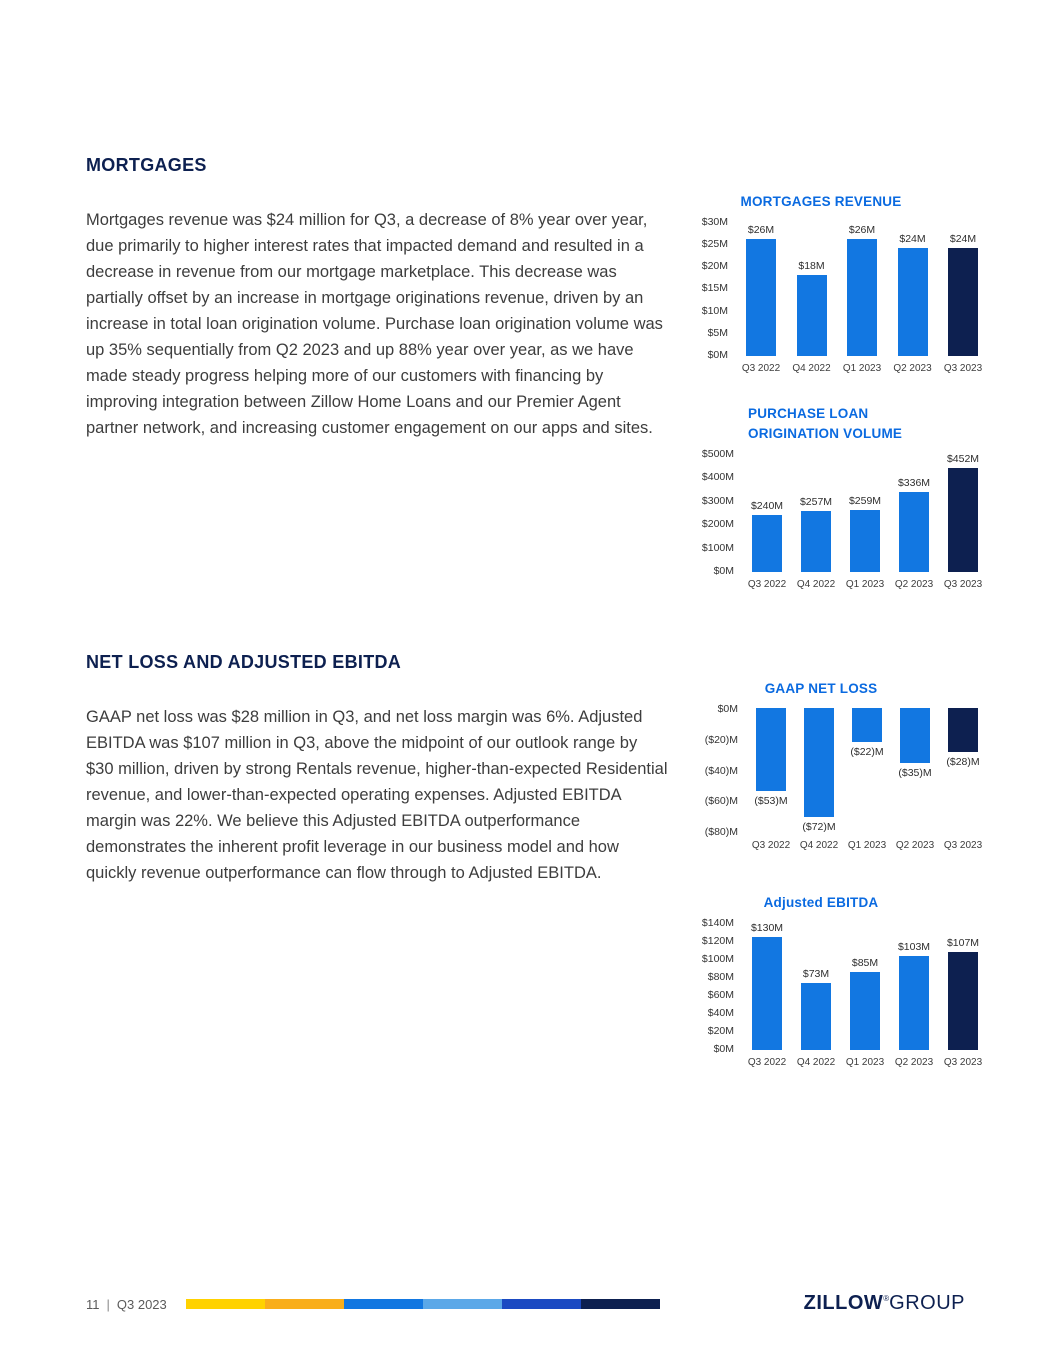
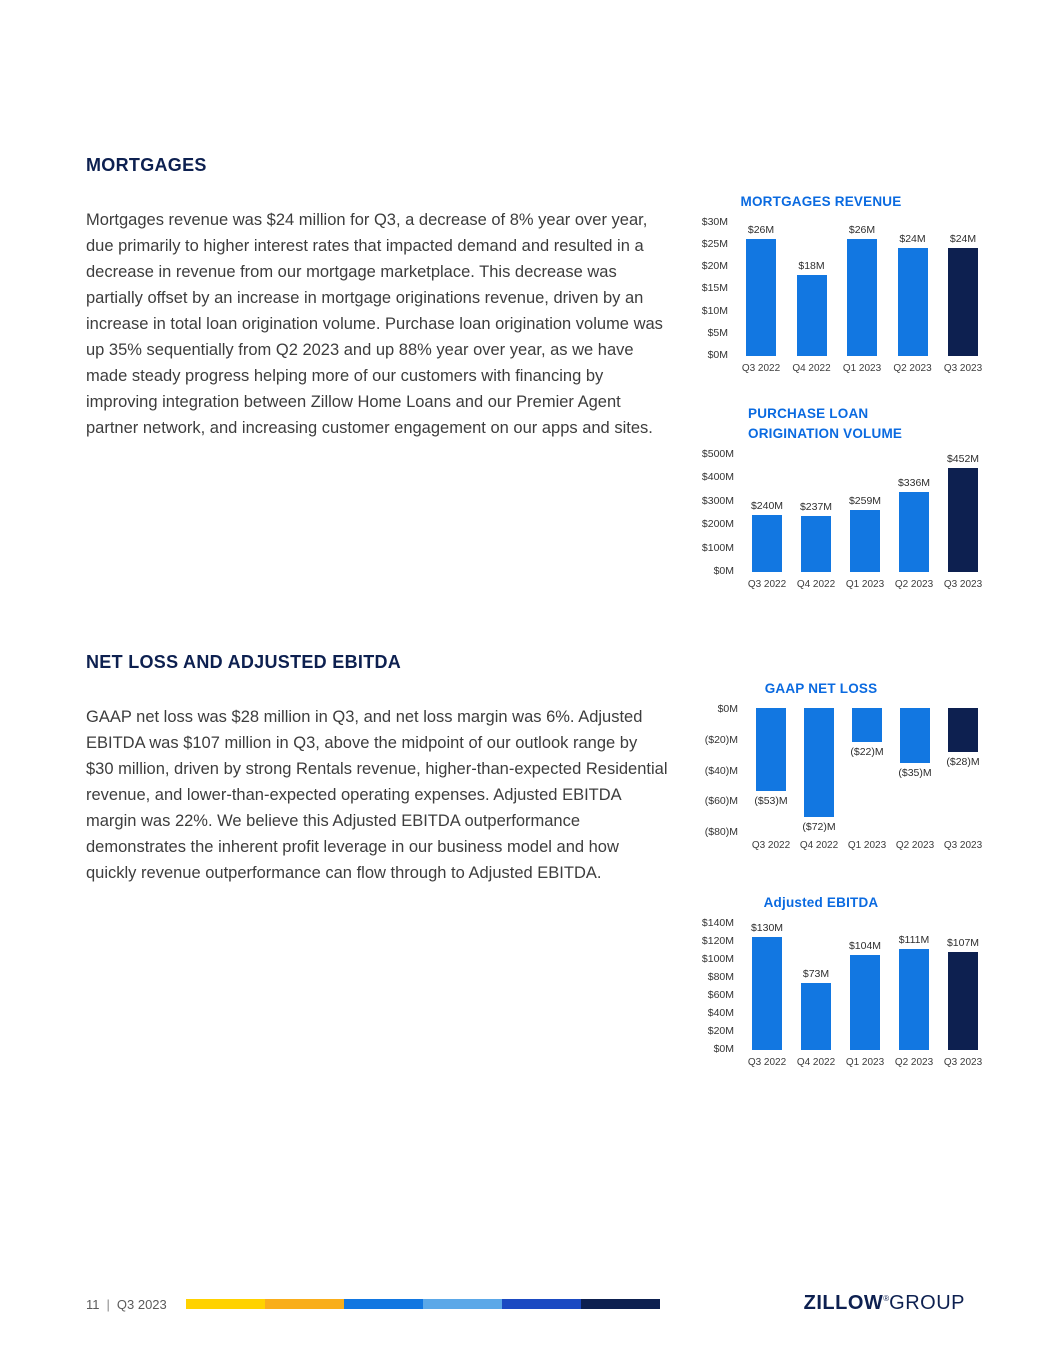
PURCHASE LOAN ORIGINATION VOLUME/Q4 2022: $257M -> $237M
Adjusted EBITDA/Q1 2023: $85M -> $104M
Adjusted EBITDA/Q2 2023: $103M -> $111M
